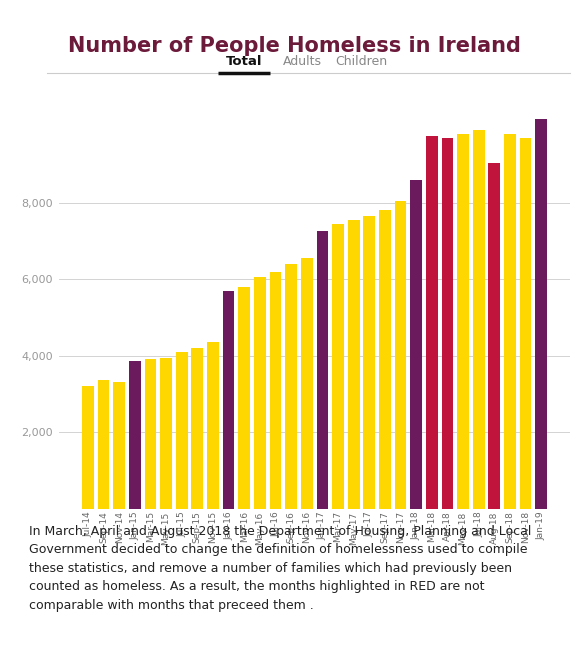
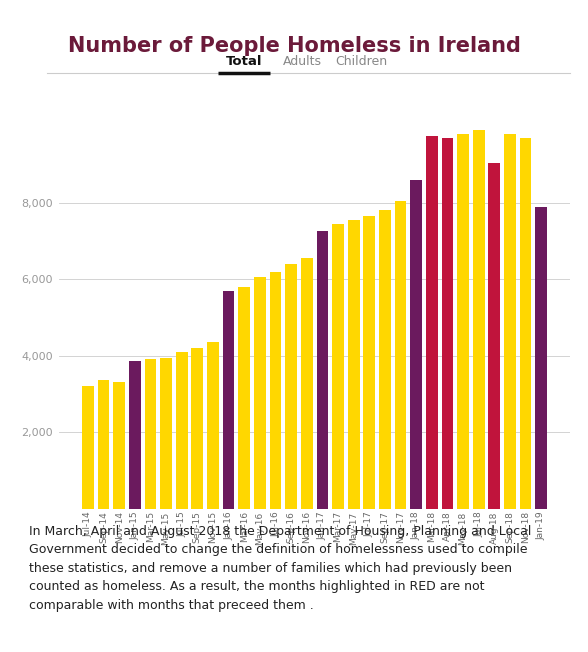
Jan-19: 10,200 -> 7,900
